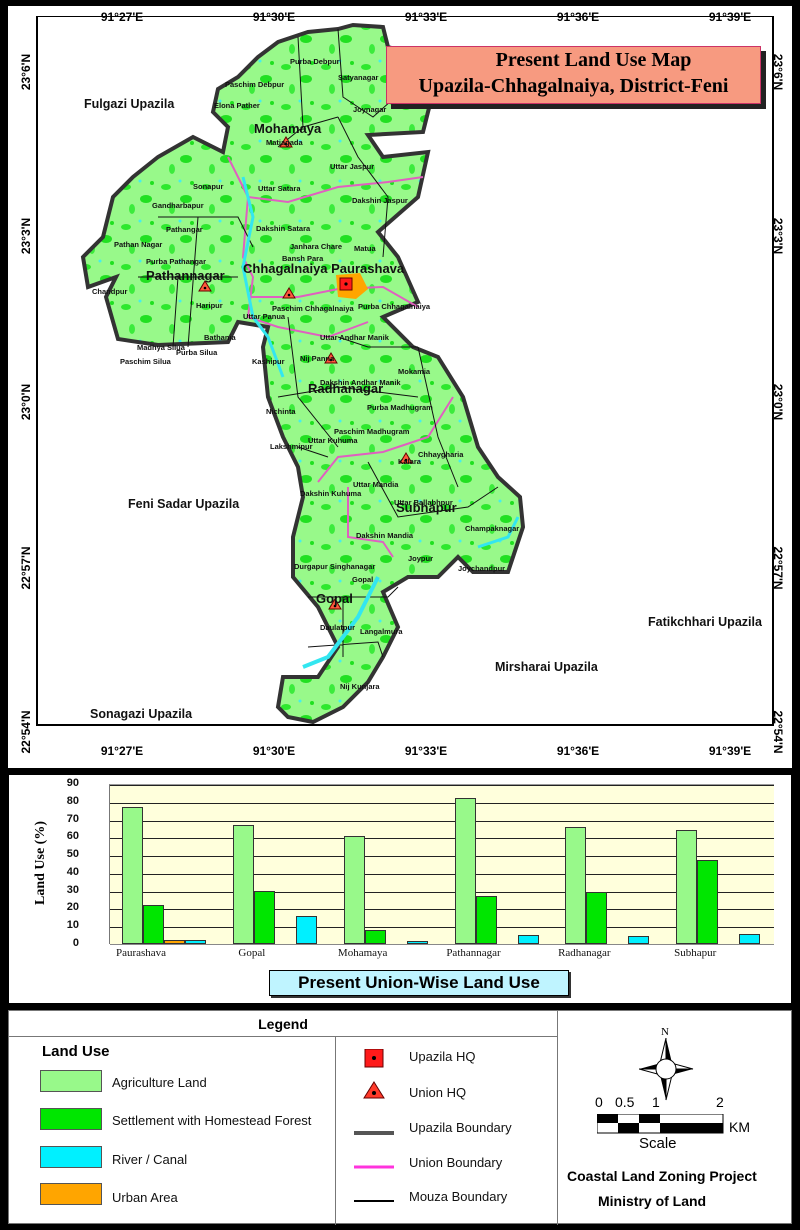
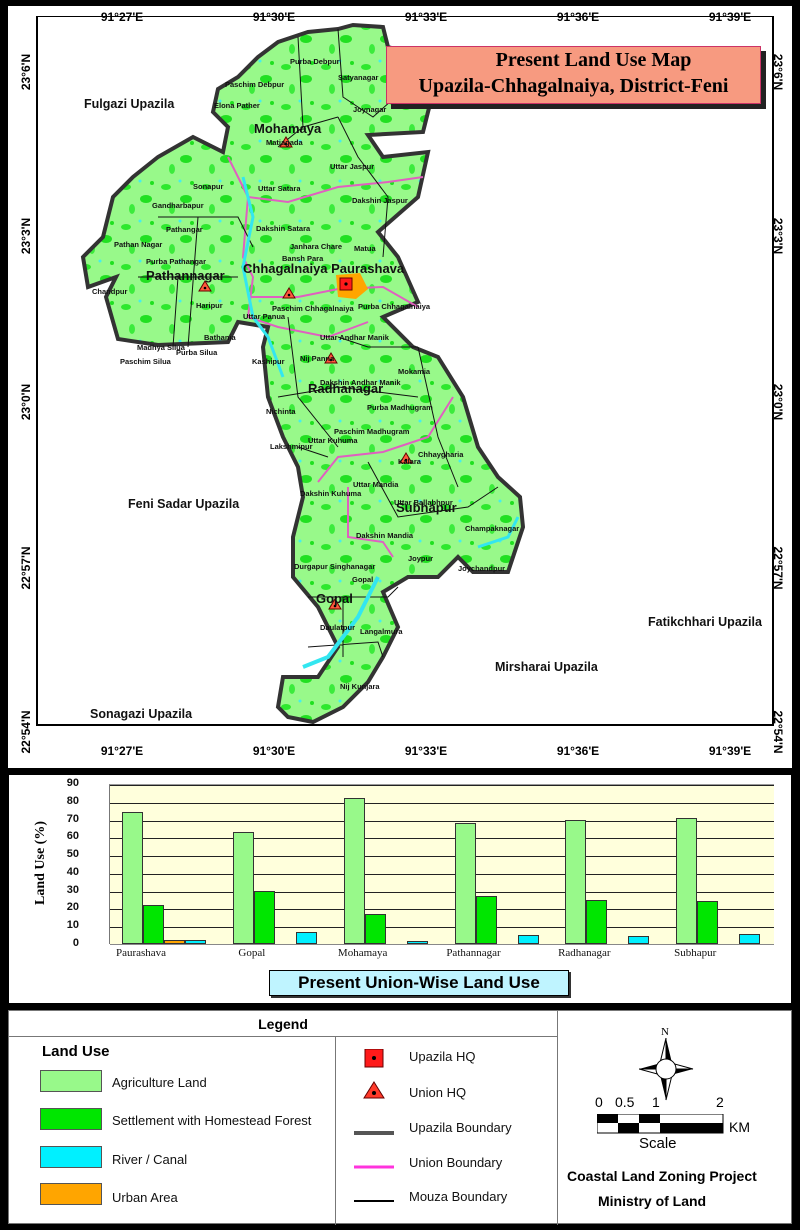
Agriculture Land/Paurashava: 77 -> 74
Agriculture Land/Gopal: 67 -> 63
River / Canal/Gopal: 16 -> 7
Agriculture Land/Mohamaya: 61 -> 82
Settlement with Homestead Forest/Mohamaya: 8 -> 17
Agriculture Land/Pathannagar: 82 -> 68
Agriculture Land/Radhanagar: 66 -> 70
Settlement with Homestead Forest/Radhanagar: 29 -> 25
Agriculture Land/Subhapur: 64 -> 71
Settlement with Homestead Forest/Subhapur: 47 -> 24
